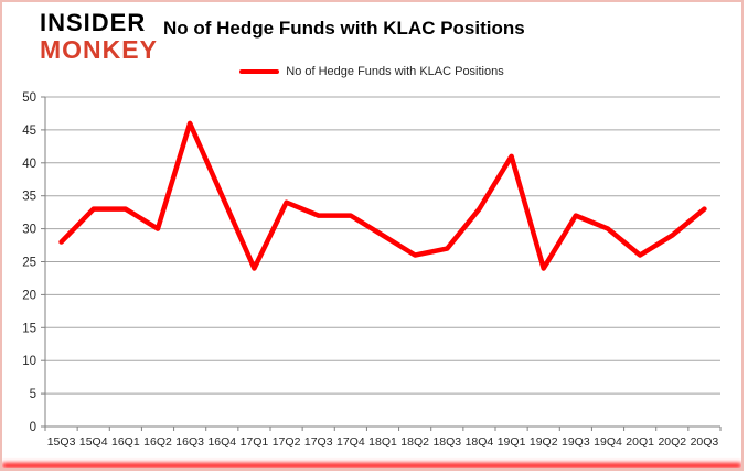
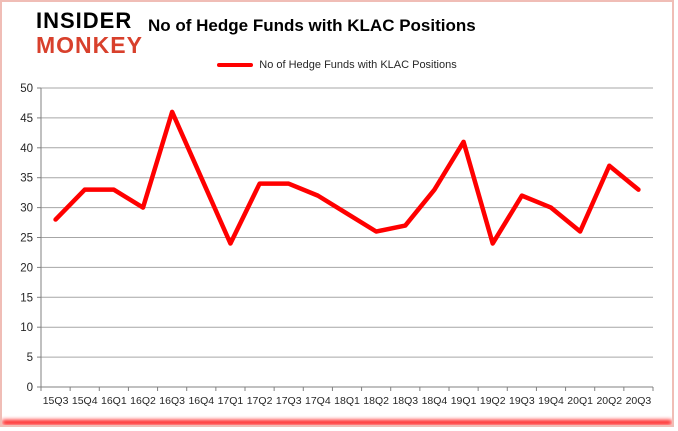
17Q3: 32 -> 34
20Q2: 29 -> 37
